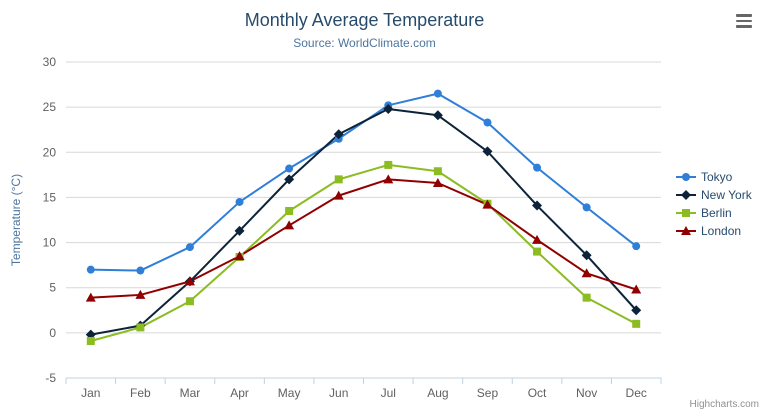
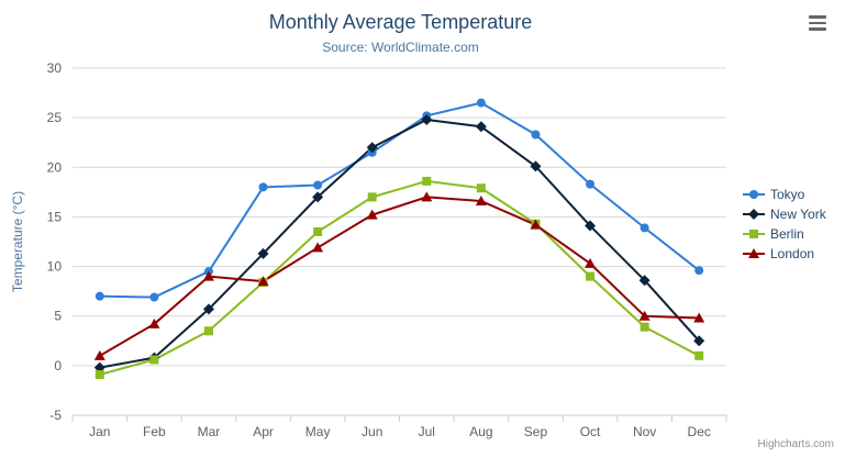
London/Jan: 4 -> 1
London/Mar: 6 -> 9
Tokyo/Apr: 14 -> 18
London/Nov: 7 -> 5
